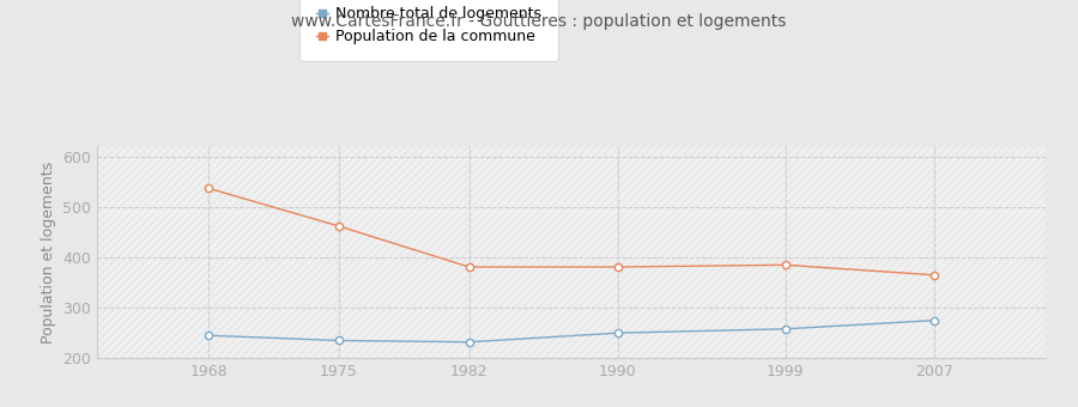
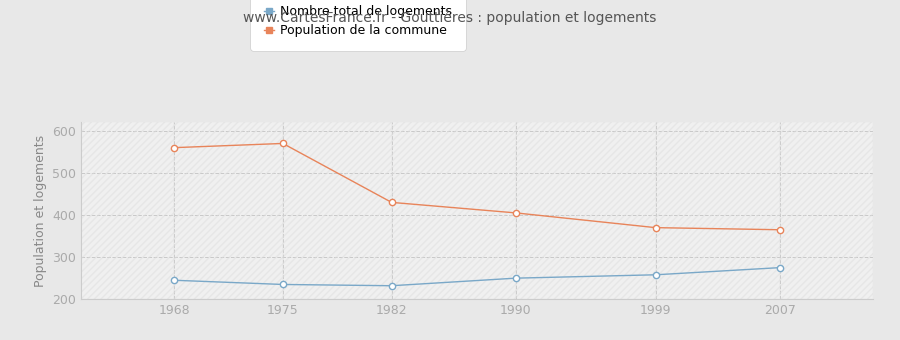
Population de la commune/1968: 537 -> 560
Population de la commune/1975: 462 -> 570
Population de la commune/1982: 381 -> 430
Population de la commune/1990: 381 -> 405
Population de la commune/1999: 385 -> 370
